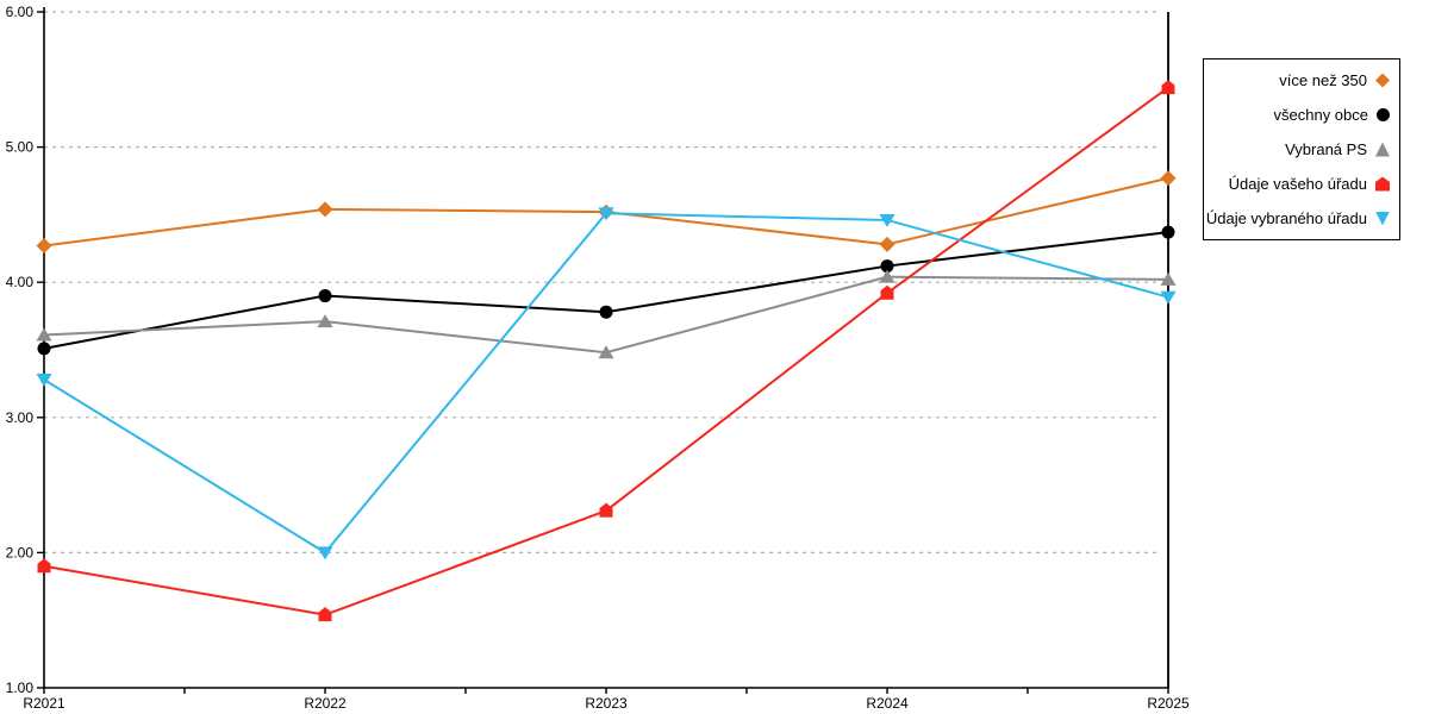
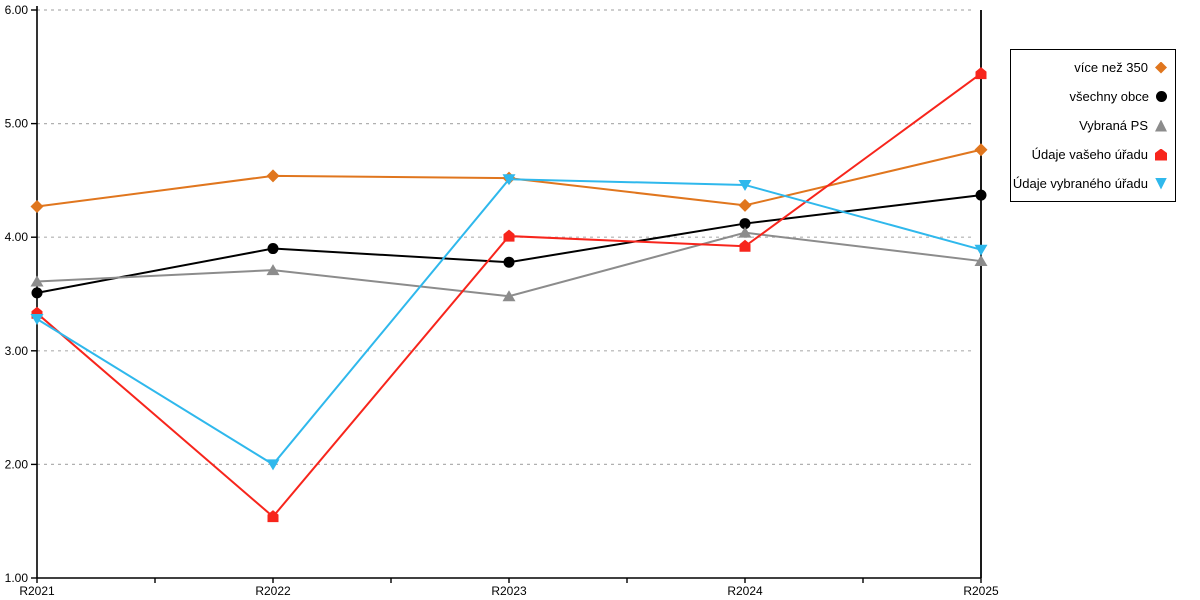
Údaje vašeho úřadu/R2021: 1.90 -> 3.33
Údaje vašeho úřadu/R2023: 2.31 -> 4.01
Vybraná PS/R2025: 4.02 -> 3.79
